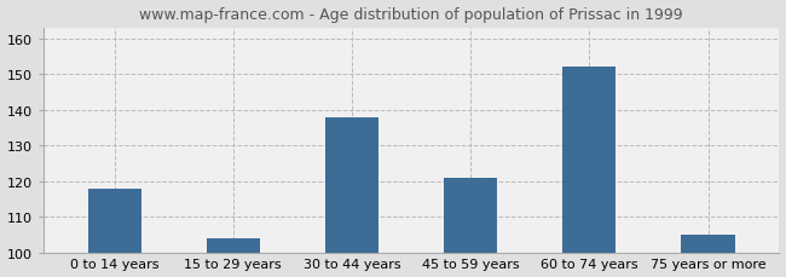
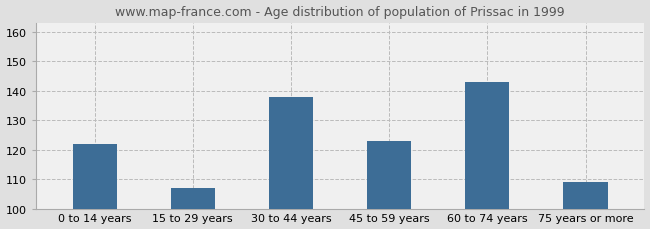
0 to 14 years: 118 -> 122
15 to 29 years: 104 -> 107
45 to 59 years: 121 -> 123
60 to 74 years: 152 -> 143
75 years or more: 105 -> 109
